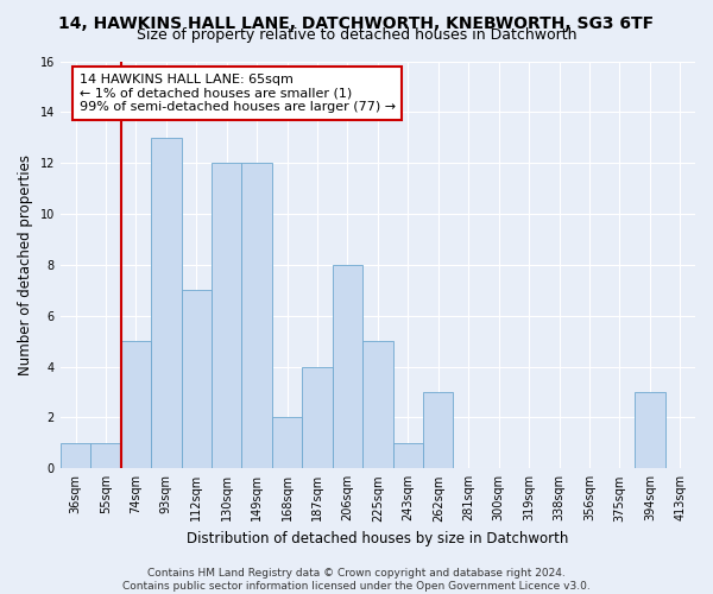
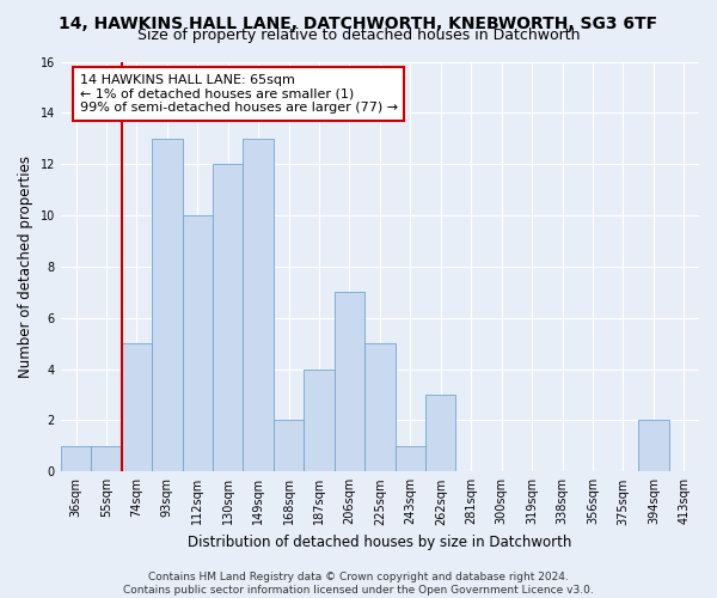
112sqm: 7 -> 10
149sqm: 12 -> 13
206sqm: 8 -> 7
394sqm: 3 -> 2
